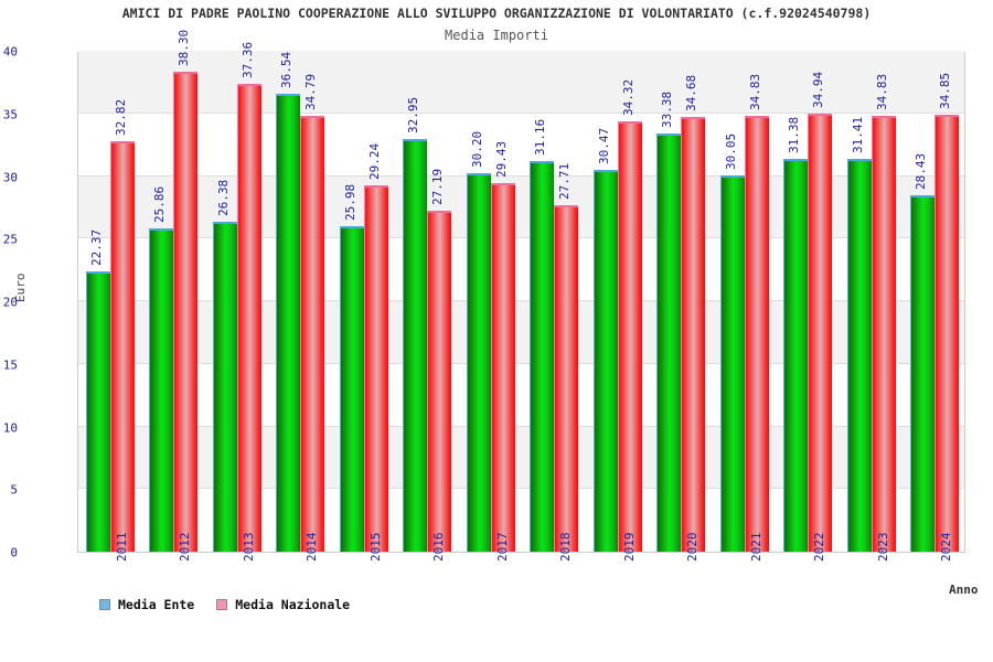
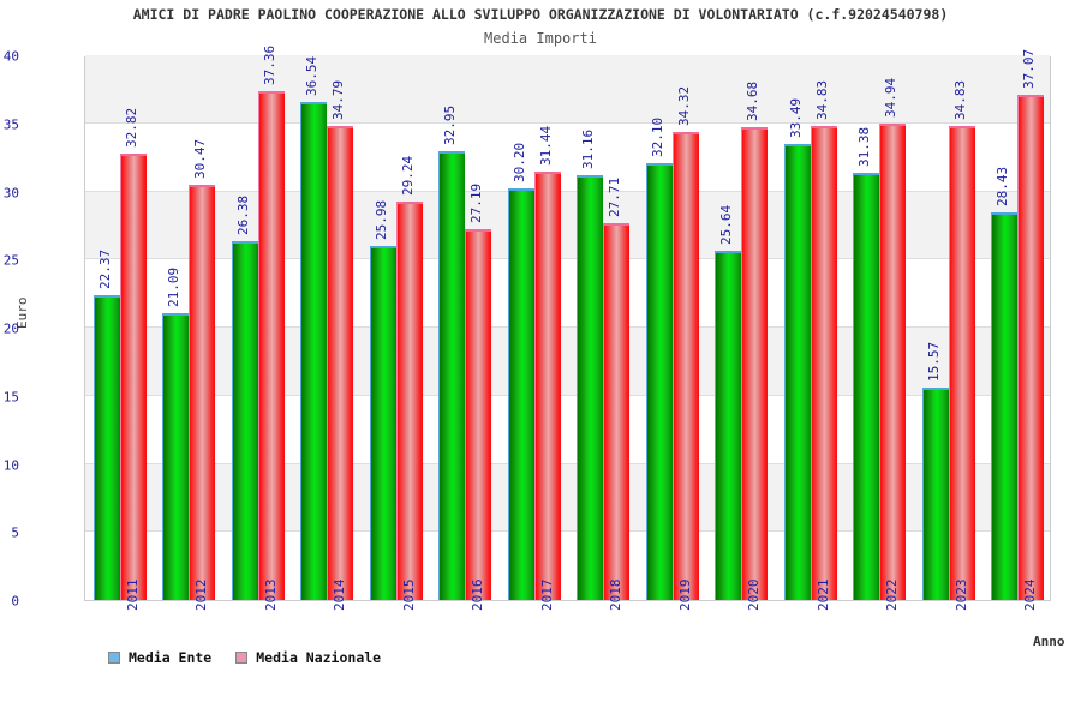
Media Ente/2012: 25.86 -> 21.09
Media Nazionale/2012: 38.30 -> 30.47
Media Nazionale/2017: 29.43 -> 31.44
Media Ente/2019: 30.47 -> 32.10
Media Ente/2020: 33.38 -> 25.64
Media Ente/2021: 30.05 -> 33.49
Media Ente/2023: 31.41 -> 15.57
Media Nazionale/2024: 34.85 -> 37.07
